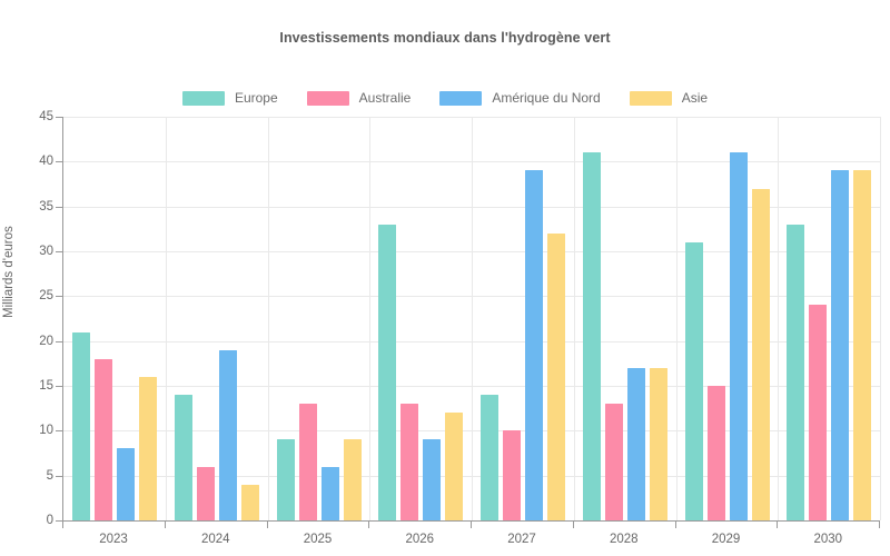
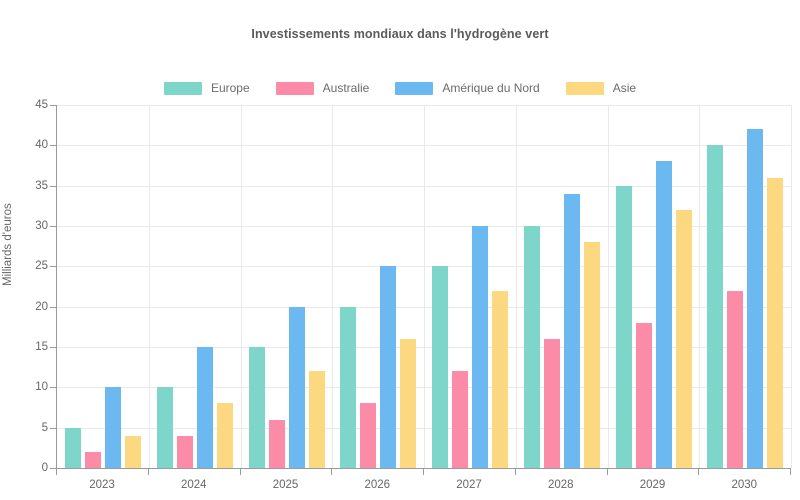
Europe/2023: 21 -> 5
Australie/2023: 18 -> 2
Amérique du Nord/2023: 8 -> 10
Asie/2023: 16 -> 4
Europe/2024: 14 -> 10
Australie/2024: 6 -> 4
Amérique du Nord/2024: 19 -> 15
Asie/2024: 4 -> 8
Europe/2025: 9 -> 15
Australie/2025: 13 -> 6
Amérique du Nord/2025: 6 -> 20
Asie/2025: 9 -> 12
Europe/2026: 33 -> 20
Australie/2026: 13 -> 8
Amérique du Nord/2026: 9 -> 25
Asie/2026: 12 -> 16
Europe/2027: 14 -> 25
Australie/2027: 10 -> 12
Amérique du Nord/2027: 39 -> 30
Asie/2027: 32 -> 22
Europe/2028: 41 -> 30
Australie/2028: 13 -> 16
Amérique du Nord/2028: 17 -> 34
Asie/2028: 17 -> 28
Europe/2029: 31 -> 35
Australie/2029: 15 -> 18
Amérique du Nord/2029: 41 -> 38
Asie/2029: 37 -> 32
Europe/2030: 33 -> 40
Australie/2030: 24 -> 22
Amérique du Nord/2030: 39 -> 42
Asie/2030: 39 -> 36
